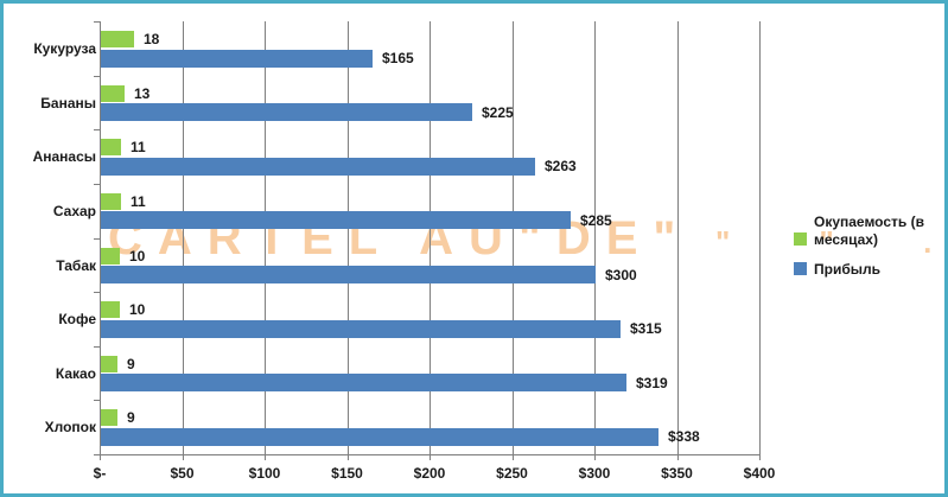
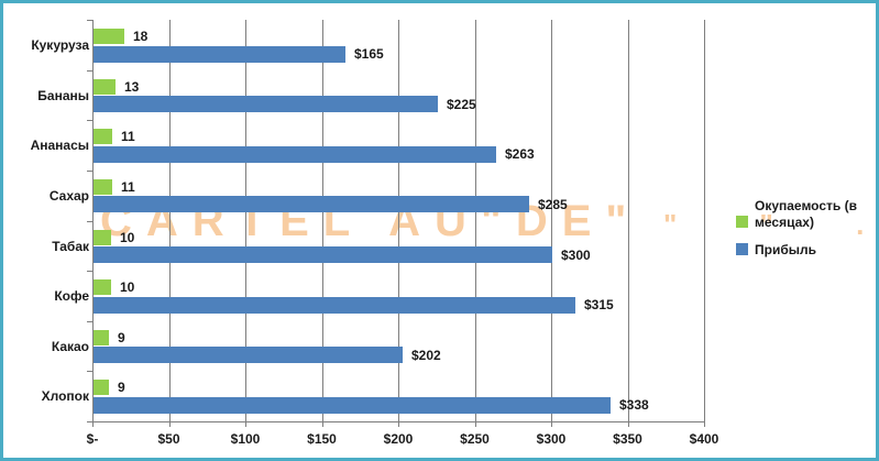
Прибыль/Какао: $319 -> $202
